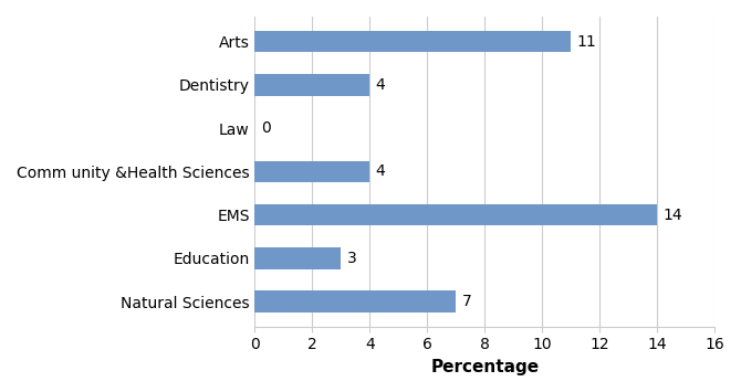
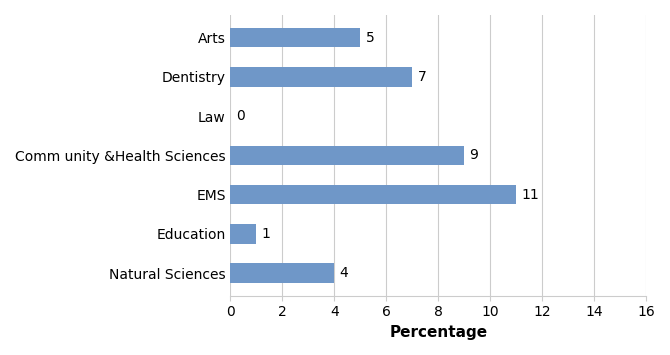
Arts: 11 -> 5
Dentistry: 4 -> 7
Comm unity &Health Sciences: 4 -> 9
EMS: 14 -> 11
Education: 3 -> 1
Natural Sciences: 7 -> 4
